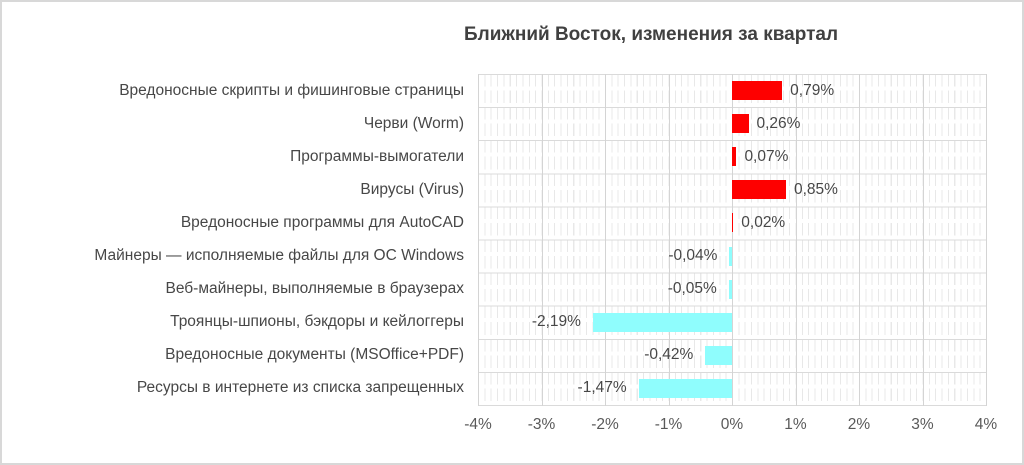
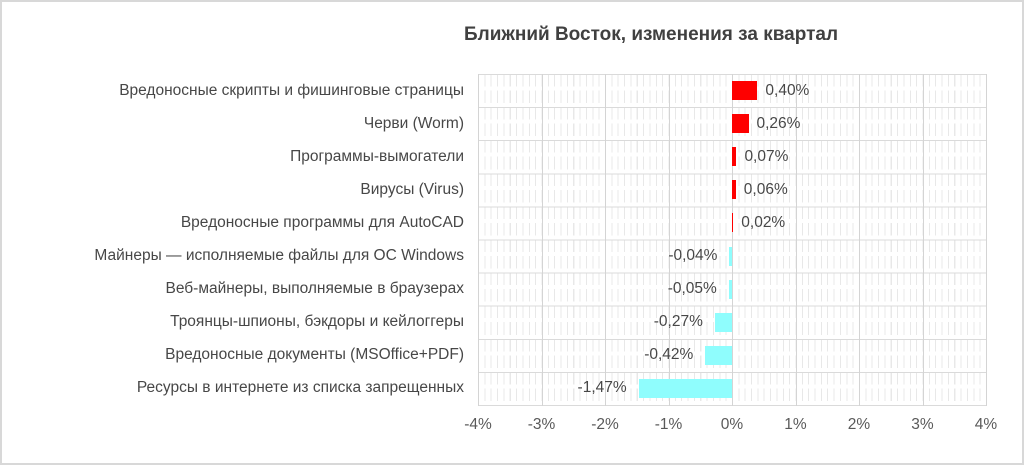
Вредоносные скрипты и фишинговые страницы: 0,79% -> 0,40%
Вирусы (Virus): 0,85% -> 0,06%
Троянцы-шпионы, бэкдоры и кейлоггеры: -2,19% -> -0,27%
